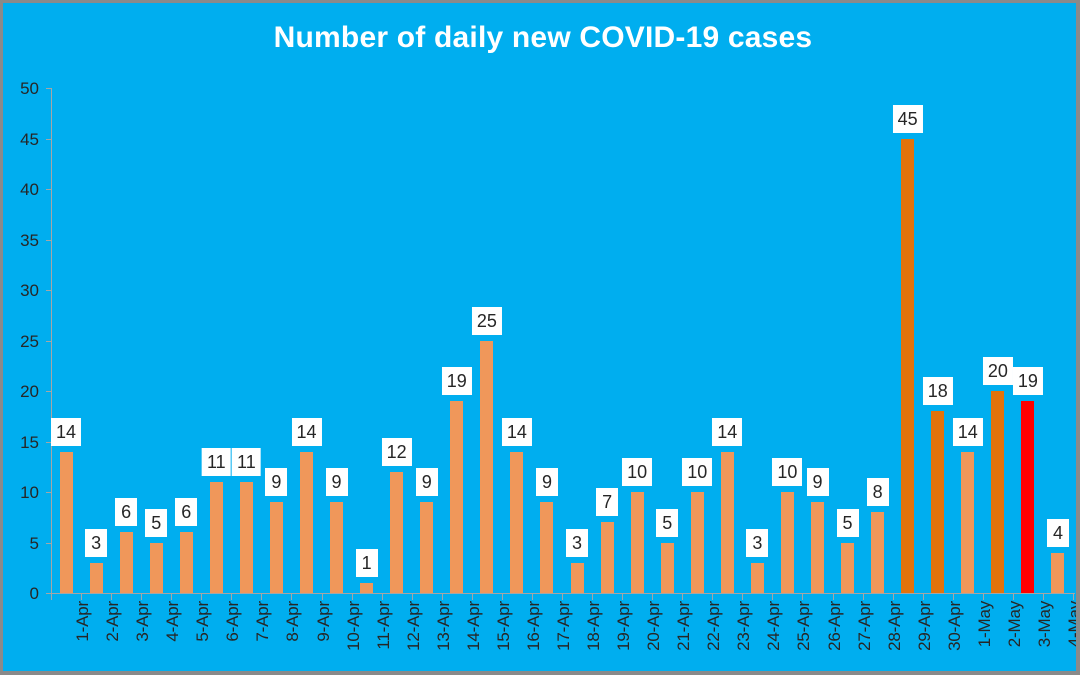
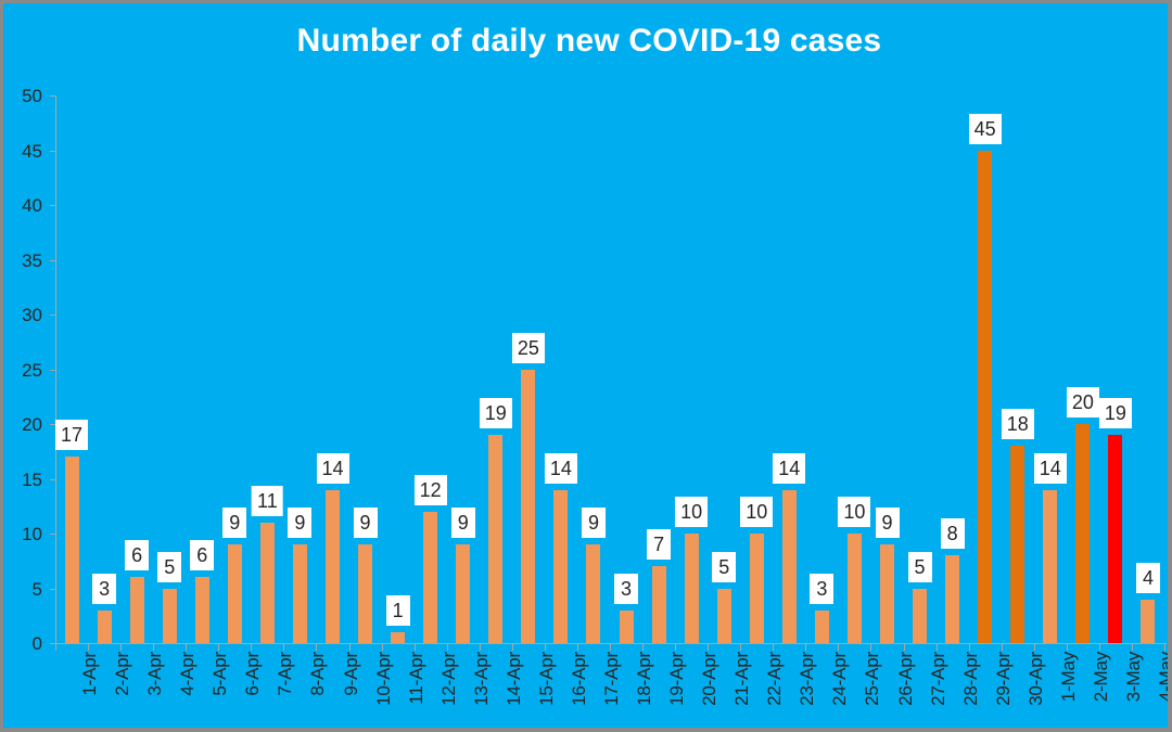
1-Apr: 14 -> 17
6-Apr: 11 -> 9
